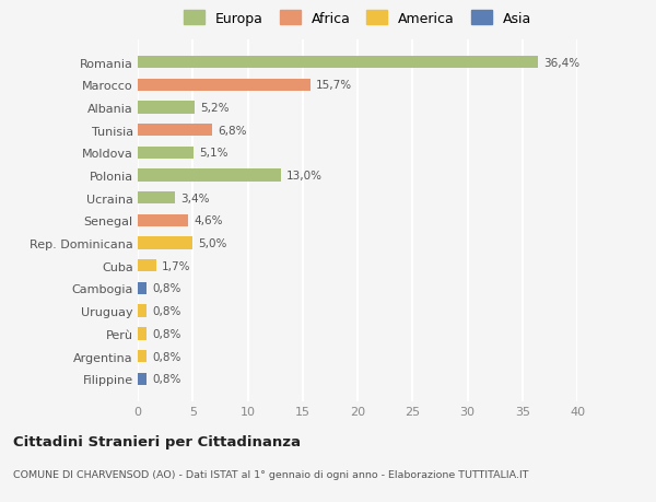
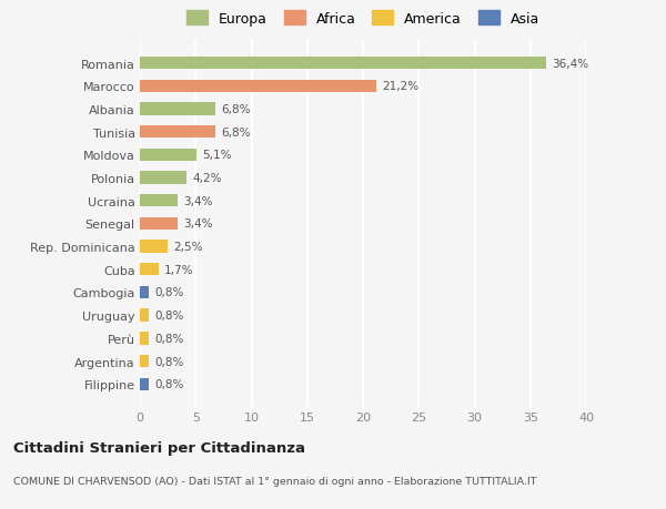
Marocco: 15,7% -> 21,2%
Albania: 5,2% -> 6,8%
Polonia: 13,0% -> 4,2%
Senegal: 4,6% -> 3,4%
Rep. Dominicana: 5,0% -> 2,5%
